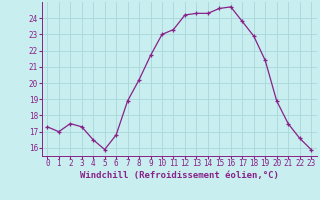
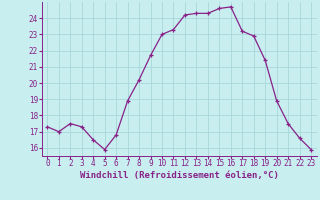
17: 23.8 -> 23.2
